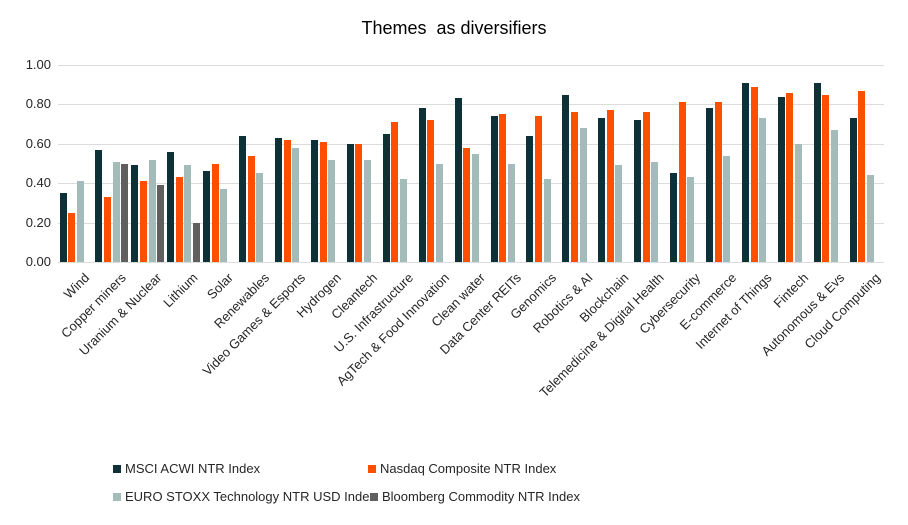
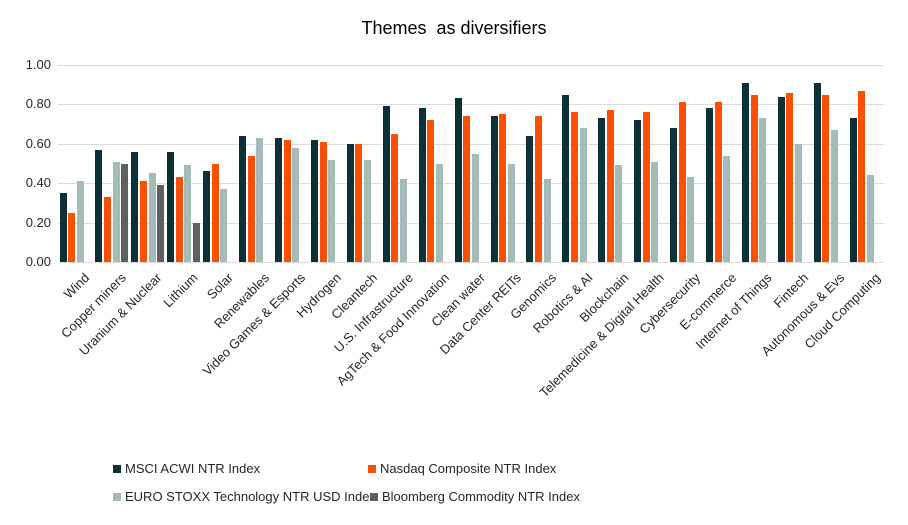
MSCI ACWI NTR Index/Uranium & Nuclear: 0.49 -> 0.56
EURO STOXX Technology NTR USD Index/Uranium & Nuclear: 0.52 -> 0.45
EURO STOXX Technology NTR USD Index/Renewables: 0.45 -> 0.63
MSCI ACWI NTR Index/U.S. Infrastructure: 0.65 -> 0.79
Nasdaq Composite NTR Index/U.S. Infrastructure: 0.71 -> 0.65
Nasdaq Composite NTR Index/Clean water: 0.58 -> 0.74
MSCI ACWI NTR Index/Cybersecurity: 0.45 -> 0.68
Nasdaq Composite NTR Index/Internet of Things: 0.89 -> 0.85
